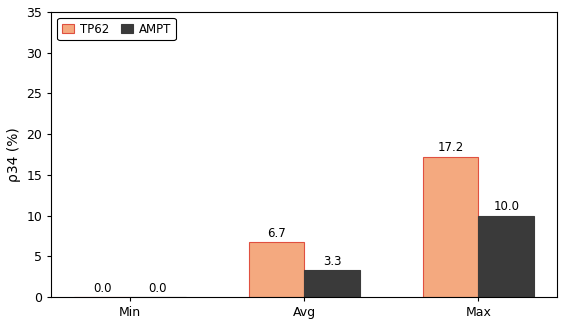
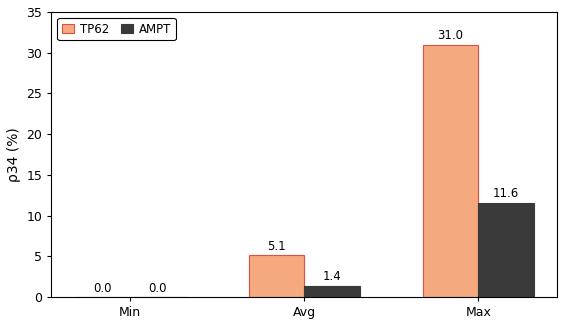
TP62/Avg: 6.7 -> 5.1
AMPT/Avg: 3.3 -> 1.4
TP62/Max: 17.2 -> 31.0
AMPT/Max: 10.0 -> 11.6
